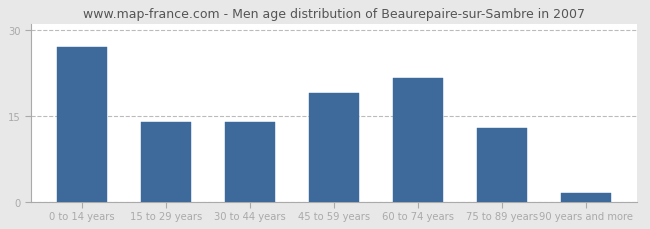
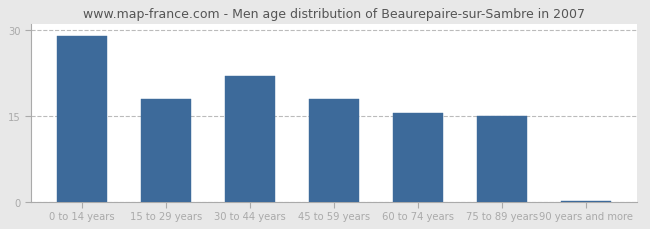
0 to 14 years: 27.0 -> 29.0
15 to 29 years: 14.0 -> 18.0
30 to 44 years: 14.0 -> 22.0
45 to 59 years: 19.0 -> 18.0
60 to 74 years: 21.6 -> 15.5
75 to 89 years: 13.0 -> 15.0
90 years and more: 1.6 -> 0.3
